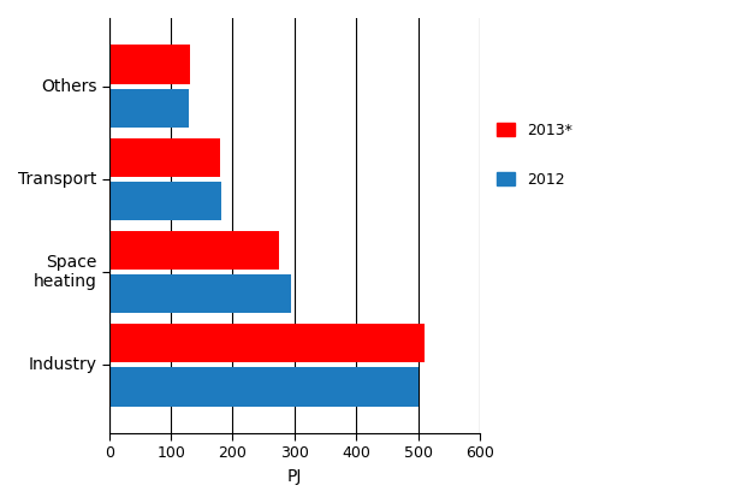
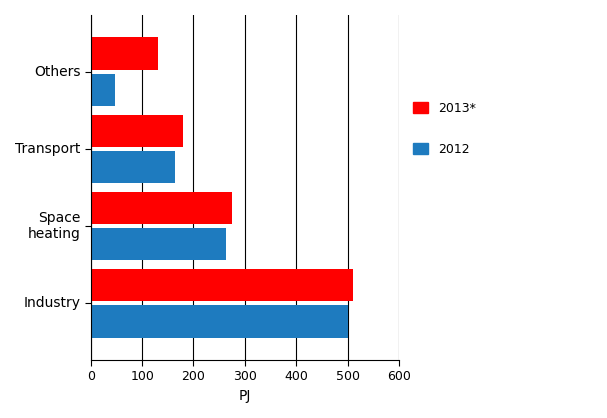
2012/Others: 128 -> 48
2012/Transport: 182 -> 164
2012/Space heating: 295 -> 264
